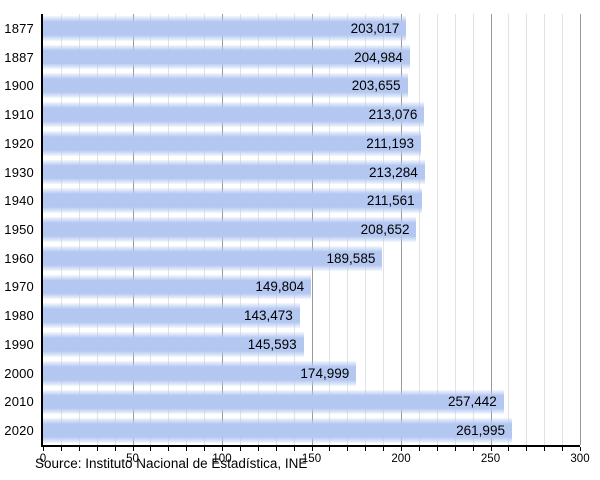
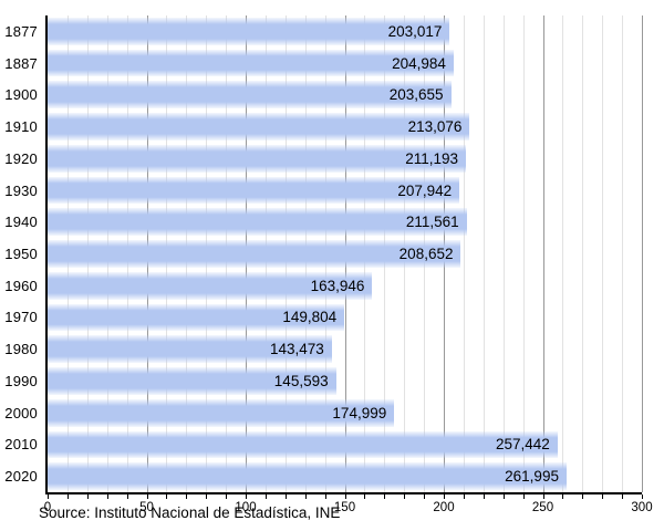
1930: 213,284 -> 207,942
1960: 189,585 -> 163,946
